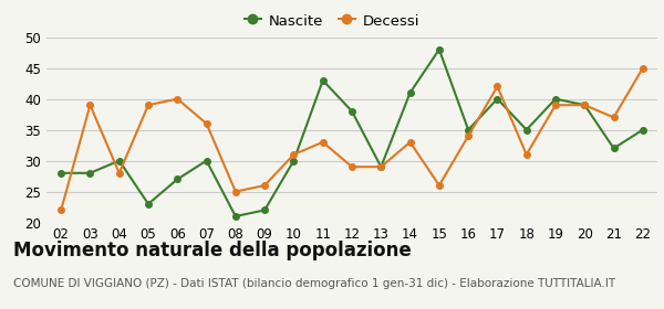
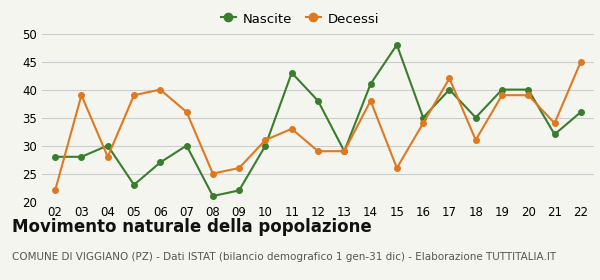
Decessi/14: 33 -> 38
Nascite/20: 39 -> 40
Decessi/21: 37 -> 34
Nascite/22: 35 -> 36
